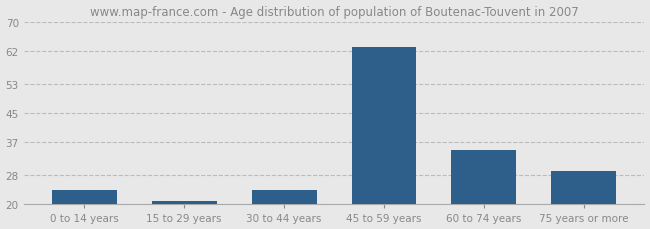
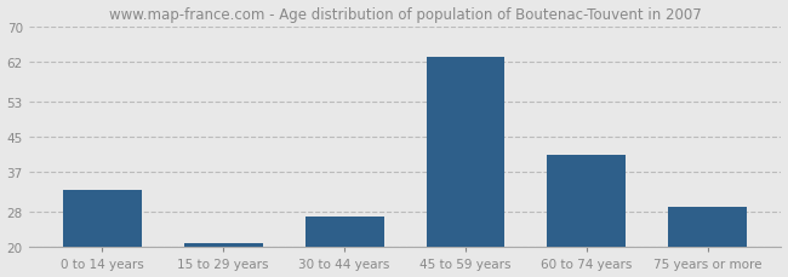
0 to 14 years: 24 -> 33
30 to 44 years: 24 -> 27
60 to 74 years: 35 -> 41
